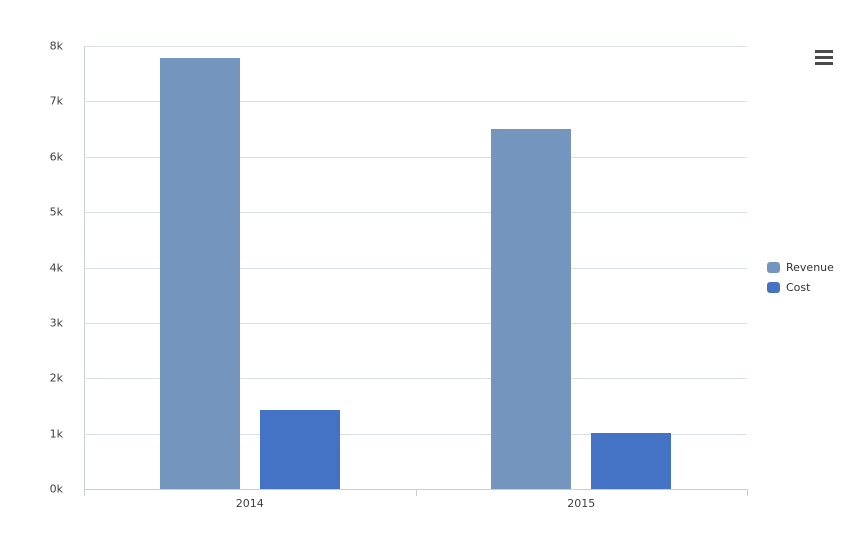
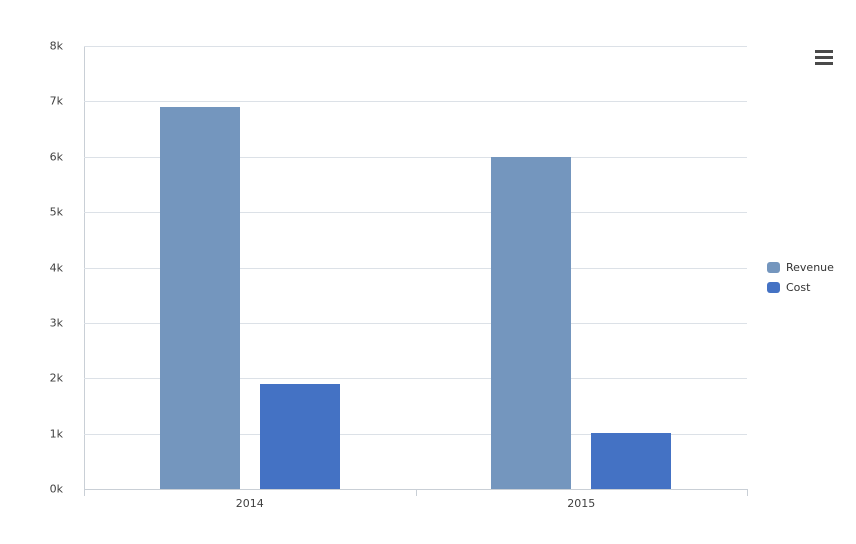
Revenue/2014: 7.8k -> 6.9k
Cost/2014: 1.4k -> 1.9k
Revenue/2015: 6.5k -> 6.0k
